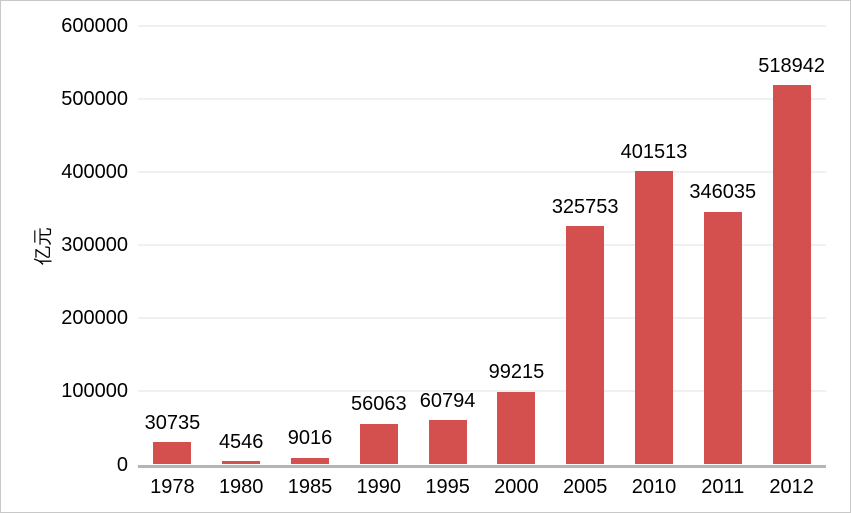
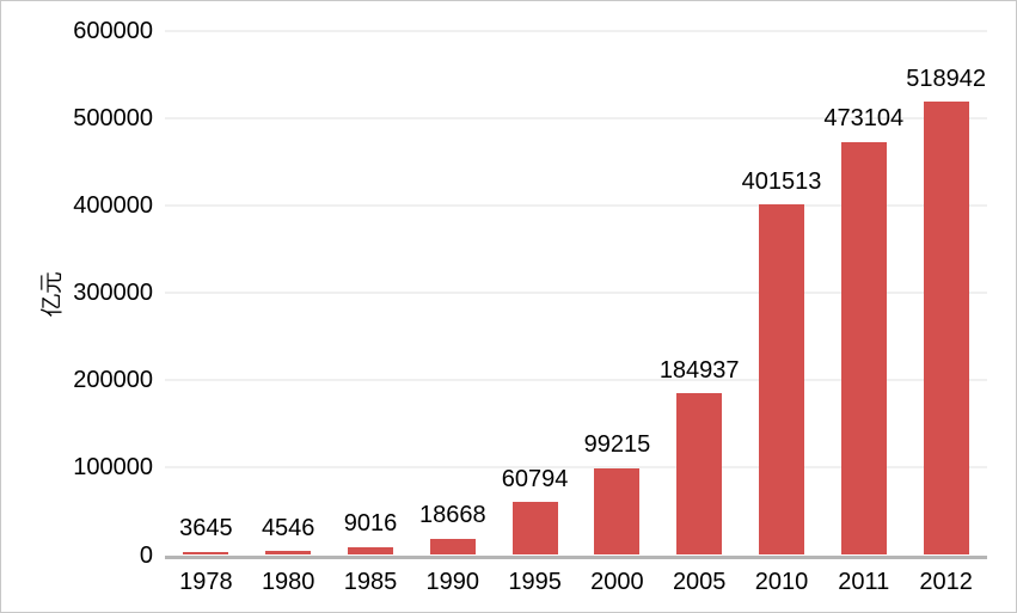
1978: 30735 -> 3645
1990: 56063 -> 18668
2005: 325753 -> 184937
2011: 346035 -> 473104
